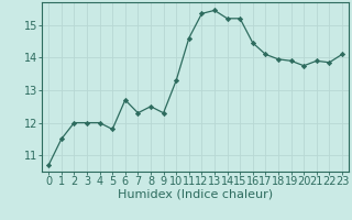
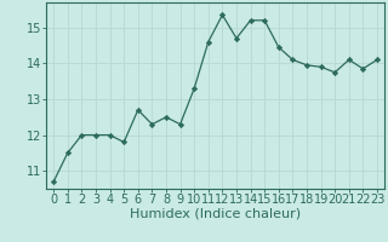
13: 15.45 -> 14.70
21: 13.90 -> 14.10
